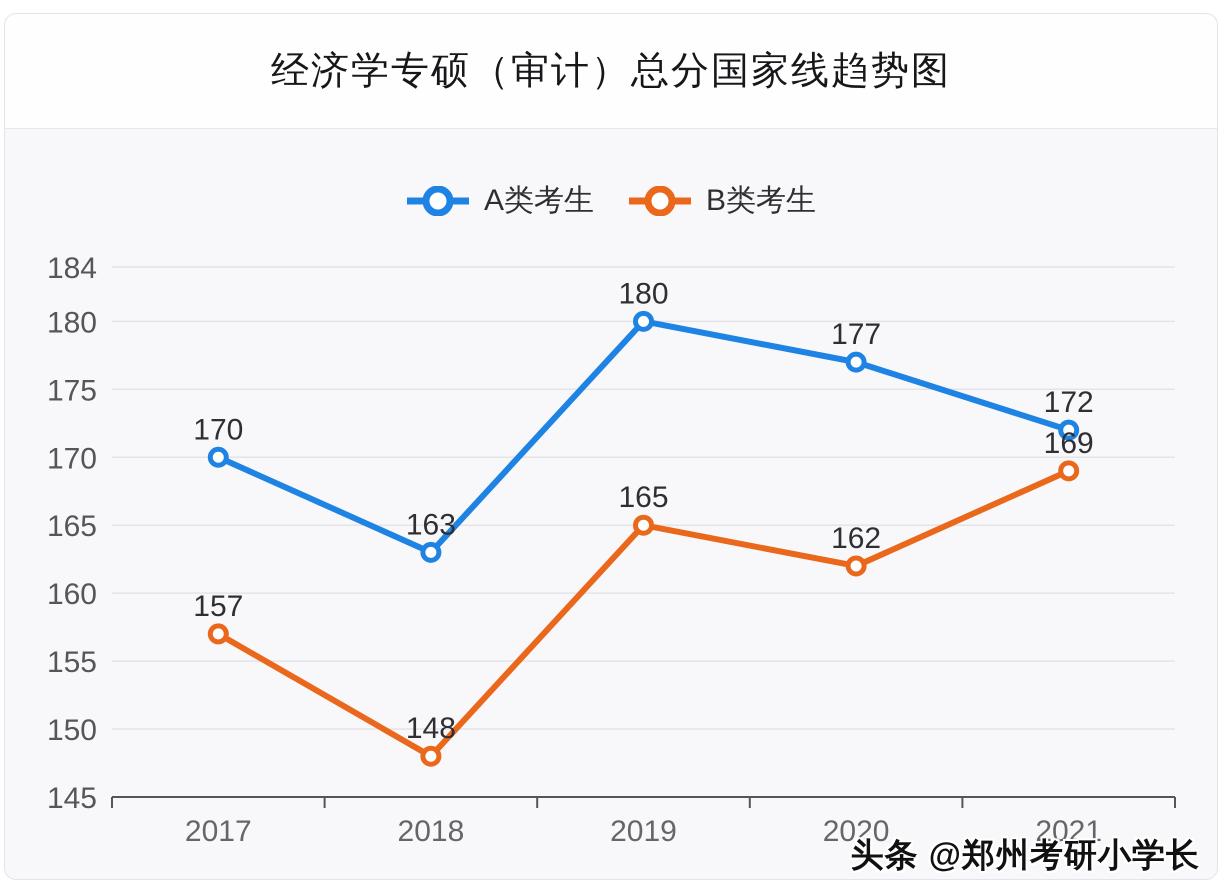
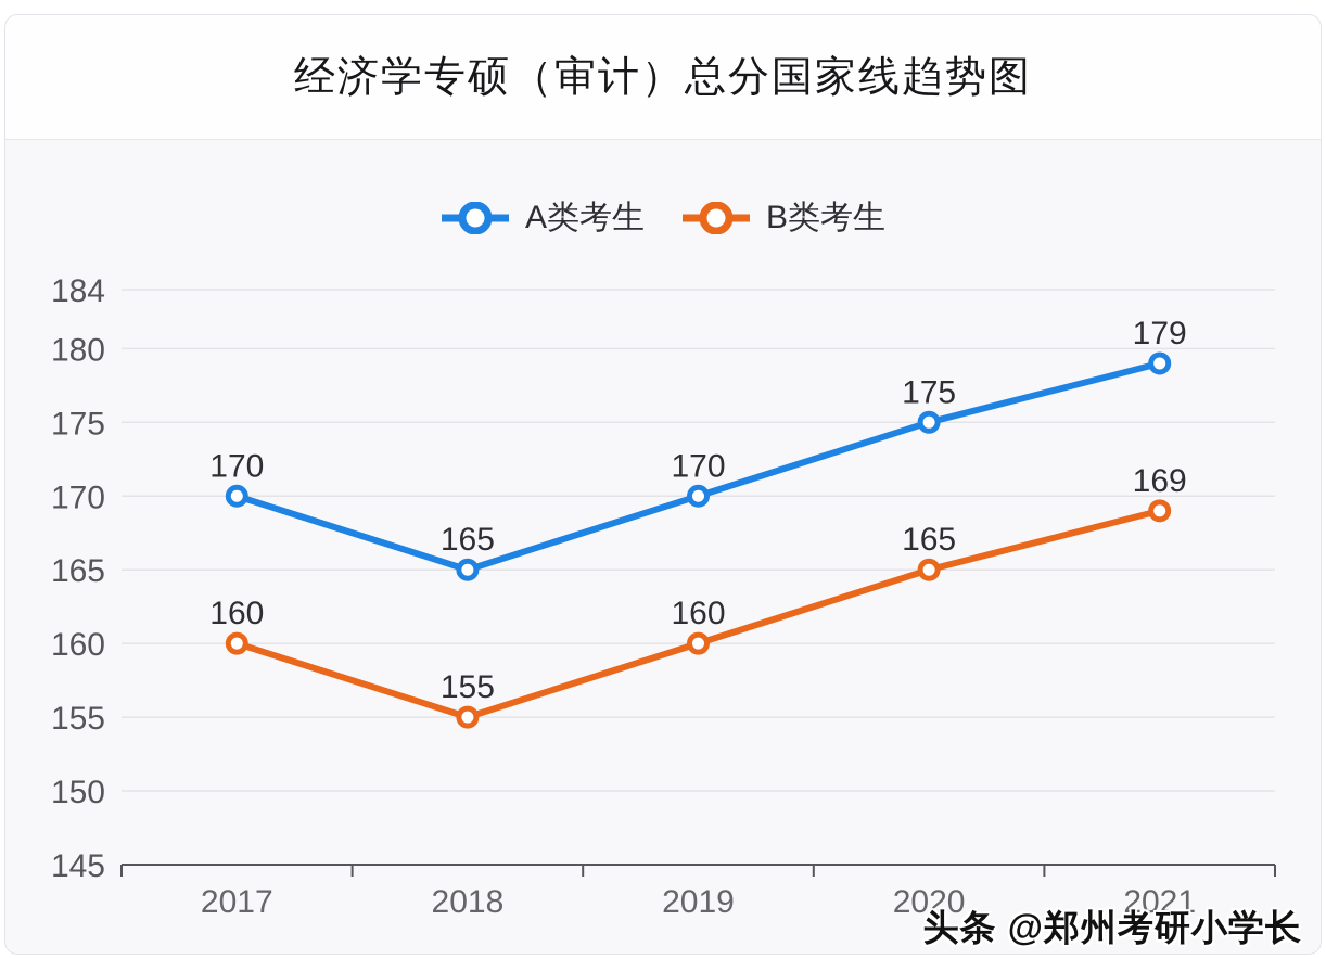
B类考生/2017: 157 -> 160
A类考生/2018: 163 -> 165
B类考生/2018: 148 -> 155
A类考生/2019: 180 -> 170
B类考生/2019: 165 -> 160
A类考生/2020: 177 -> 175
B类考生/2020: 162 -> 165
A类考生/2021: 172 -> 179
